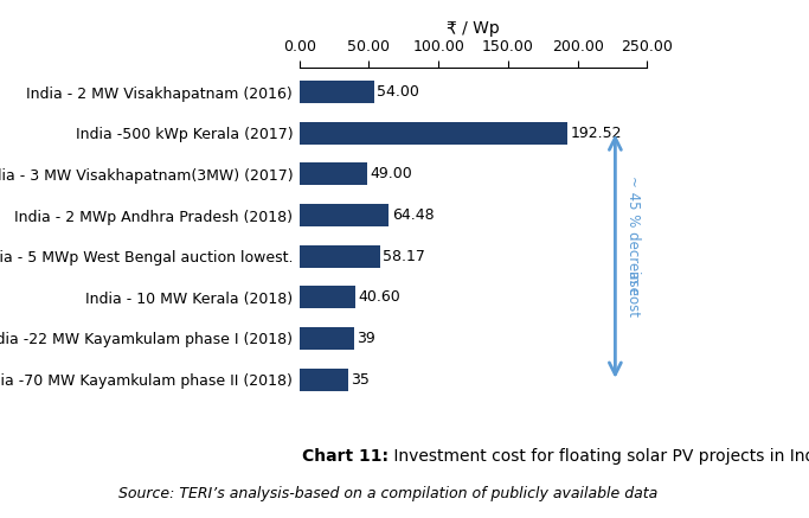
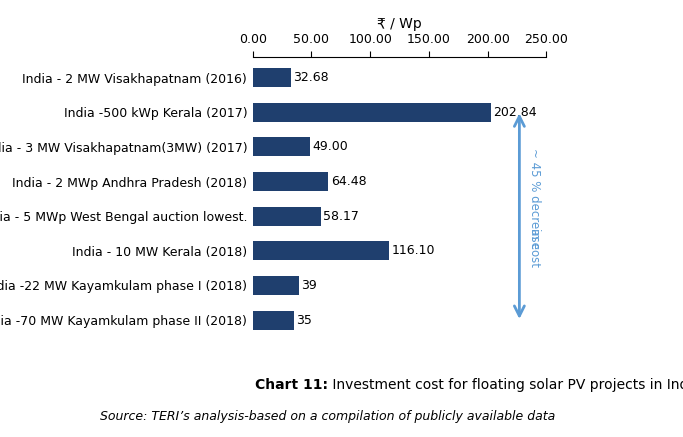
India - 2 MW Visakhapatnam (2016): 54.00 -> 32.68
India -500 kWp Kerala (2017): 192.52 -> 202.84
India - 10 MW Kerala (2018): 40.60 -> 116.10
